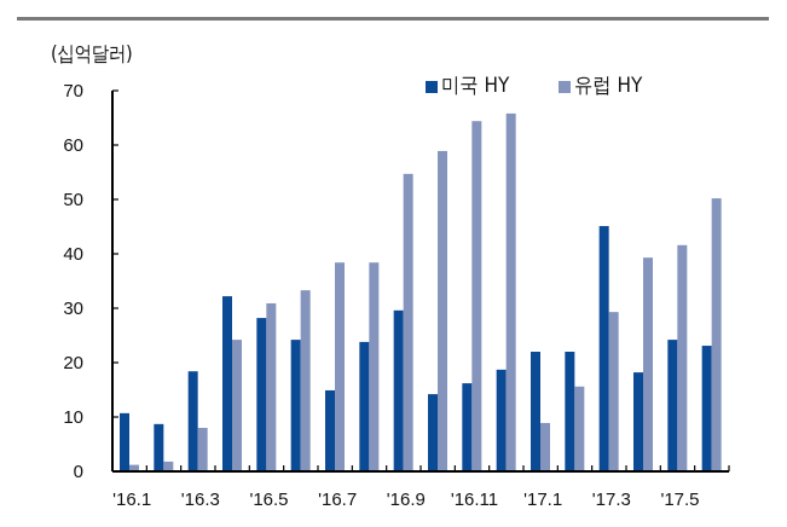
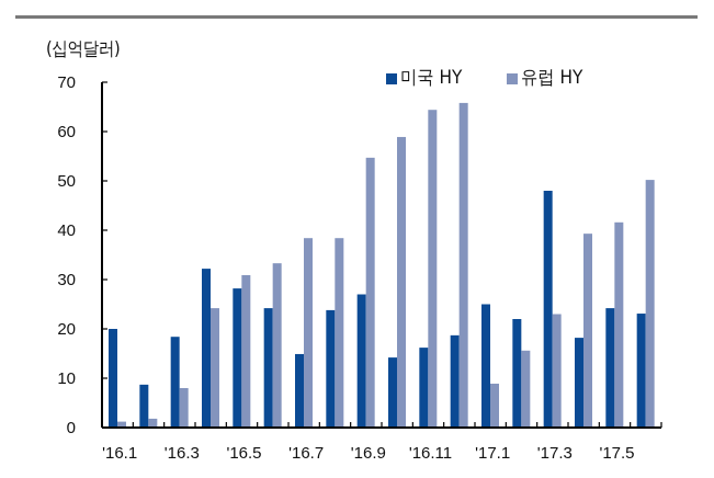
미국 HY/'16.1: 11 -> 20
미국 HY/'16.9: 30 -> 27
미국 HY/'17.1: 22 -> 25
미국 HY/'17.3: 45 -> 48
유럽 HY/'17.3: 29 -> 23
